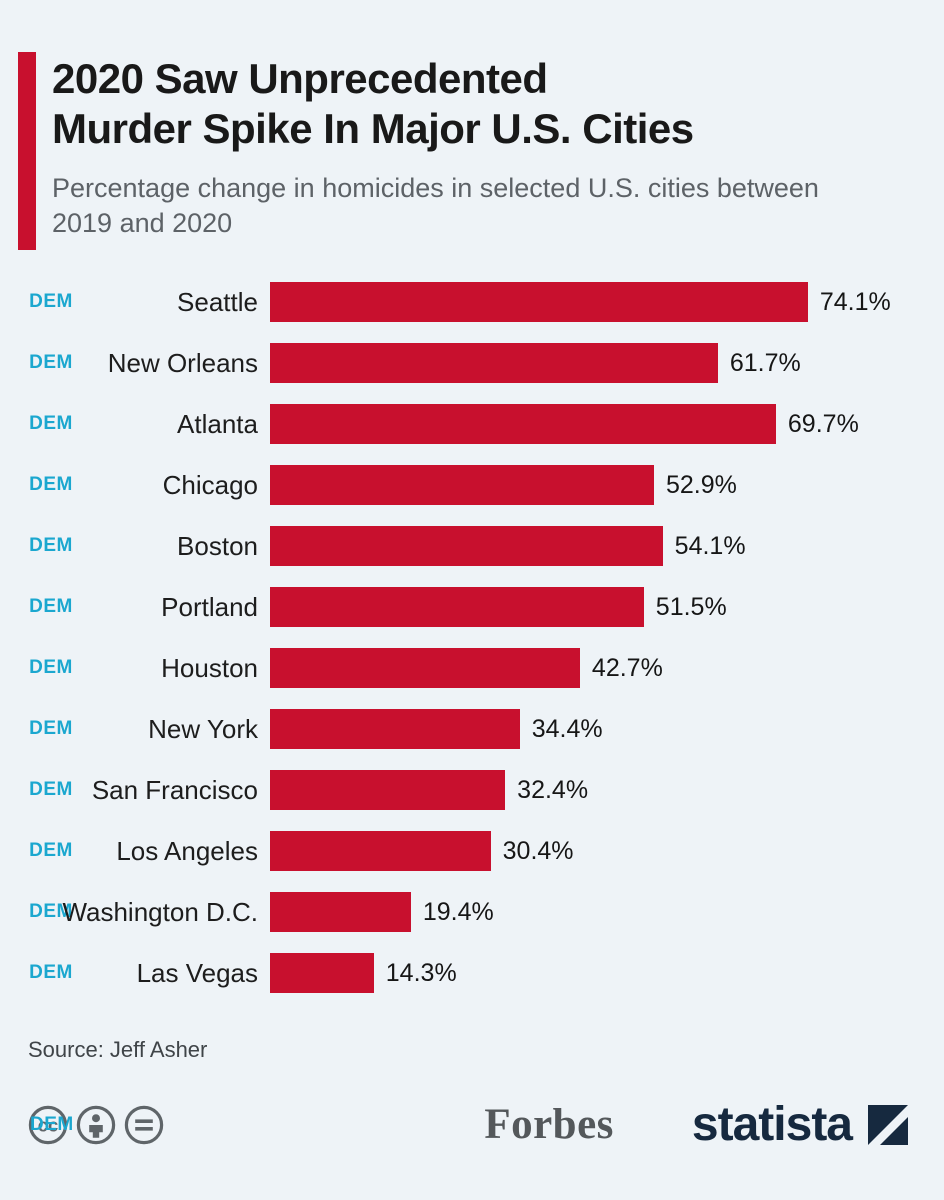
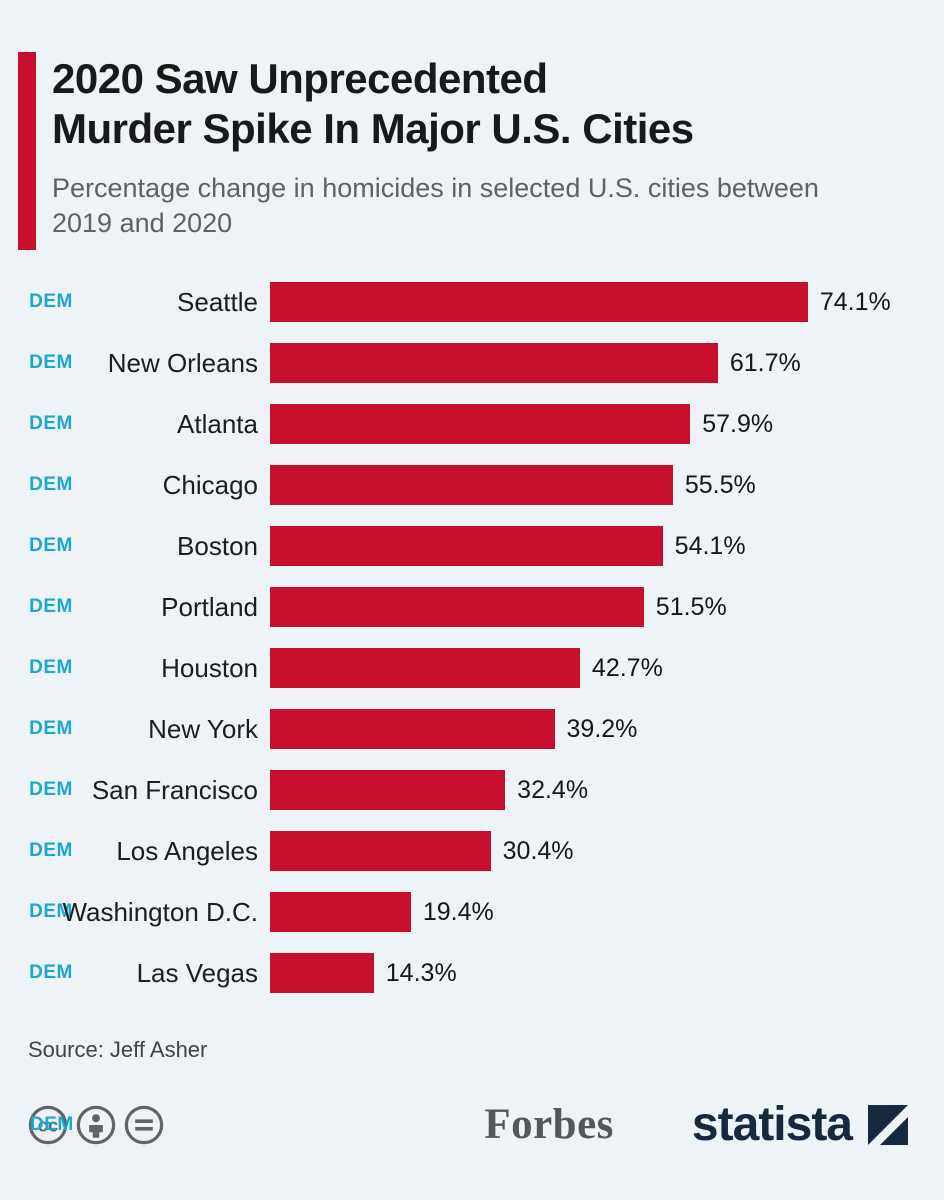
Atlanta: 69.7% -> 57.9%
Chicago: 52.9% -> 55.5%
New York: 34.4% -> 39.2%
